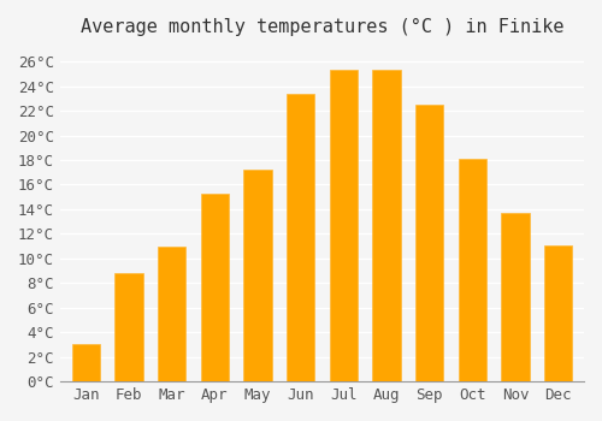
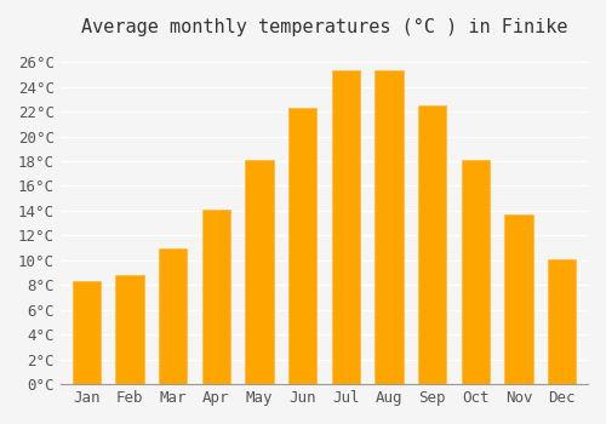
Jan: 3.0°C -> 8.3°C
Apr: 15.3°C -> 14.1°C
May: 17.2°C -> 18.1°C
Jun: 23.4°C -> 22.3°C
Dec: 11.1°C -> 10.1°C
